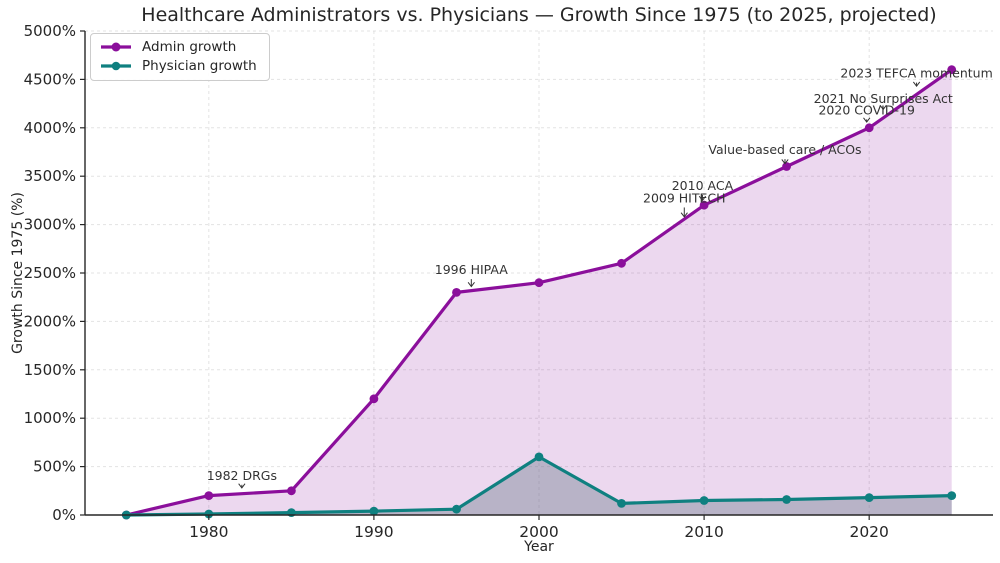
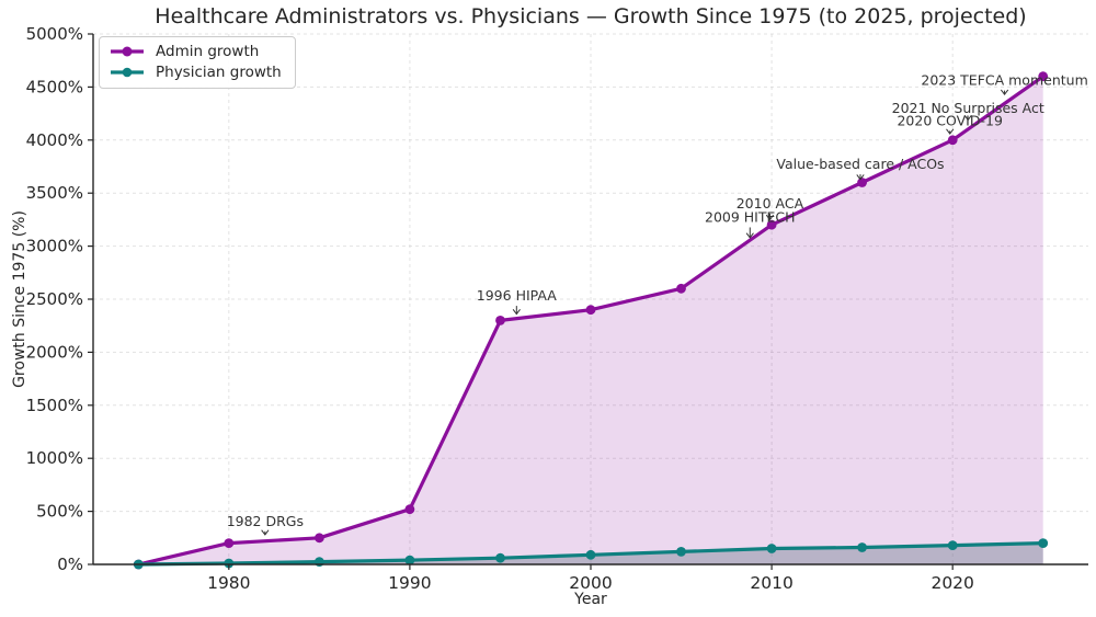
Admin growth/1990: 1200% -> 500%
Physician growth/2000: 600% -> 100%
